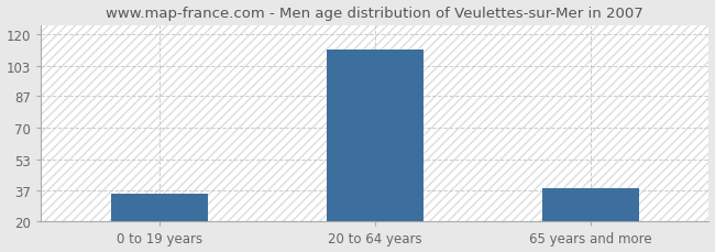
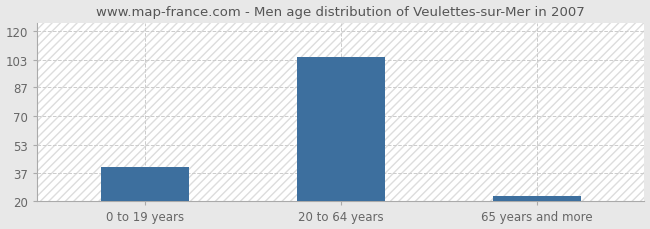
0 to 19 years: 35 -> 40
20 to 64 years: 112 -> 105
65 years and more: 38 -> 23
